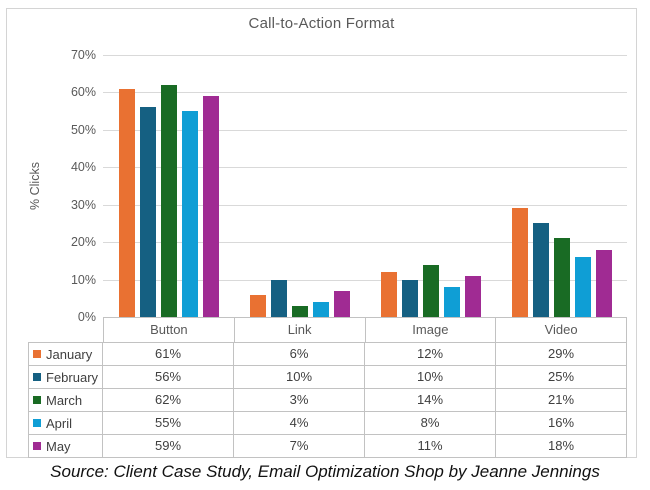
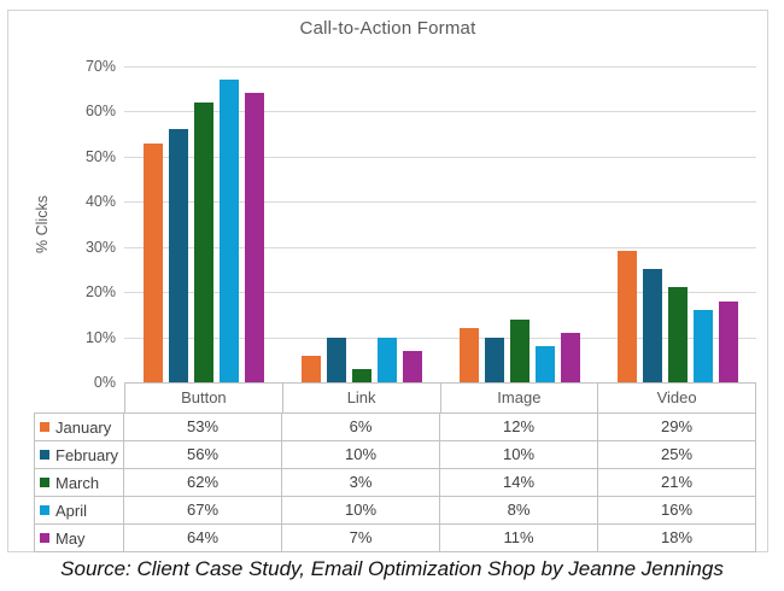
January/Button: 61% -> 53%
April/Button: 55% -> 67%
May/Button: 59% -> 64%
April/Link: 4% -> 10%
